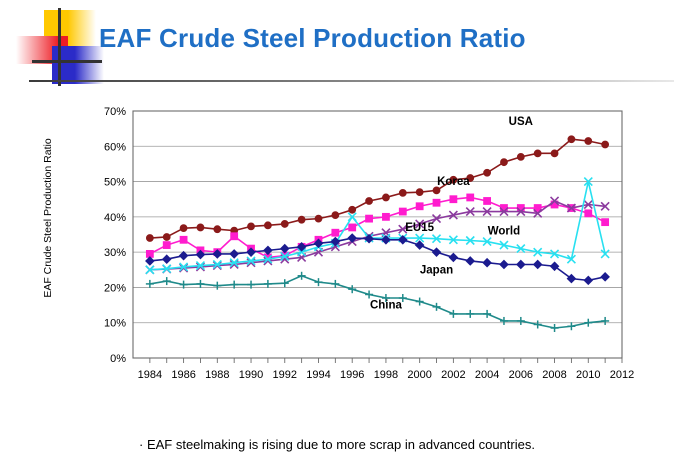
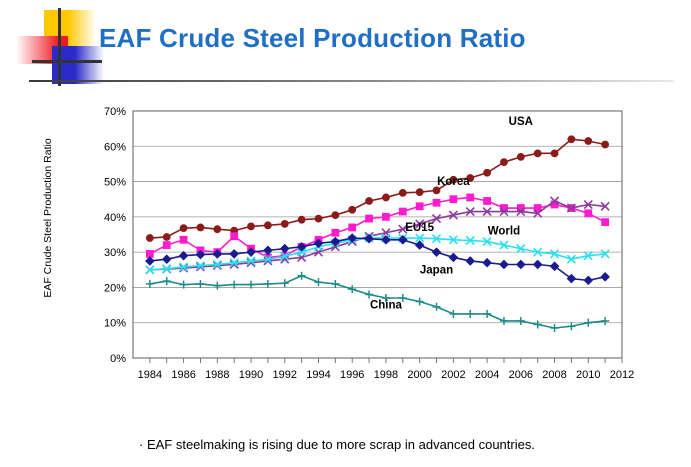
World/1996: 40% -> 34%
World/2010: 50% -> 29%
